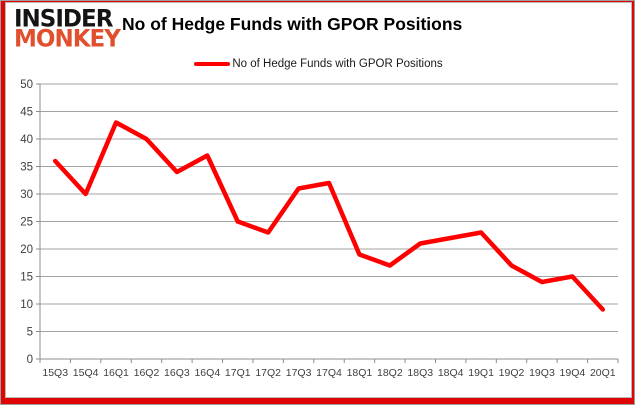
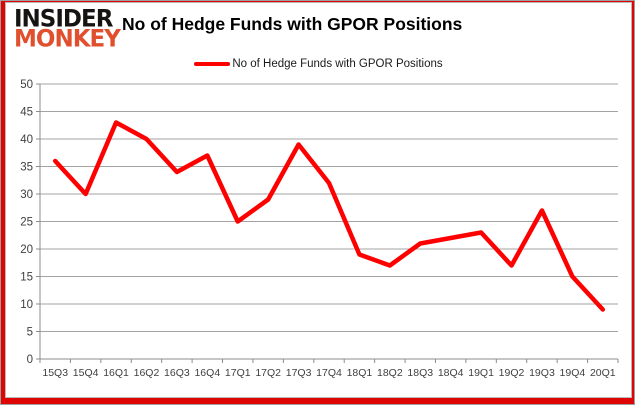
17Q2: 23 -> 29
17Q3: 31 -> 39
19Q3: 14 -> 27
